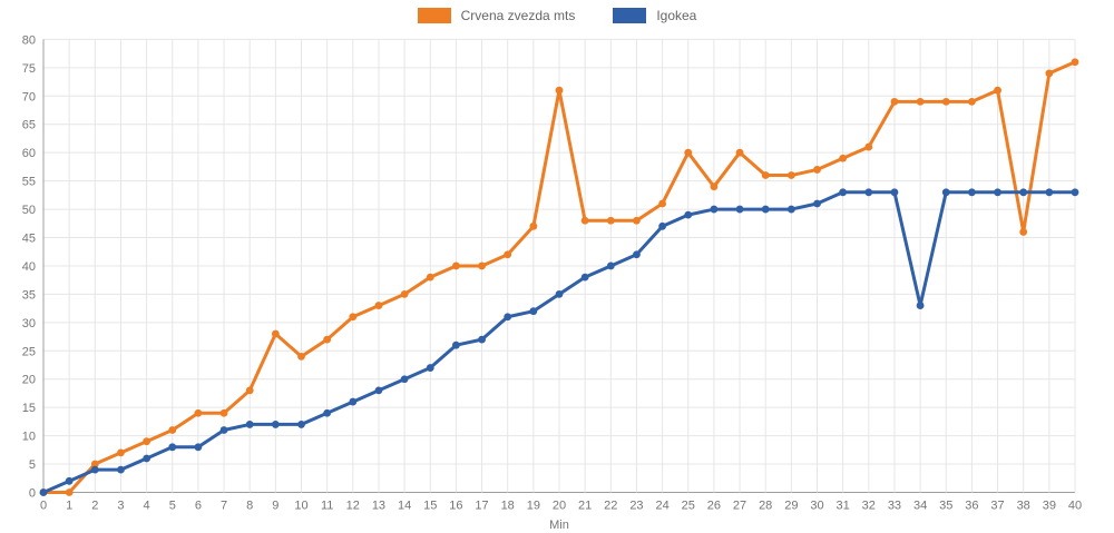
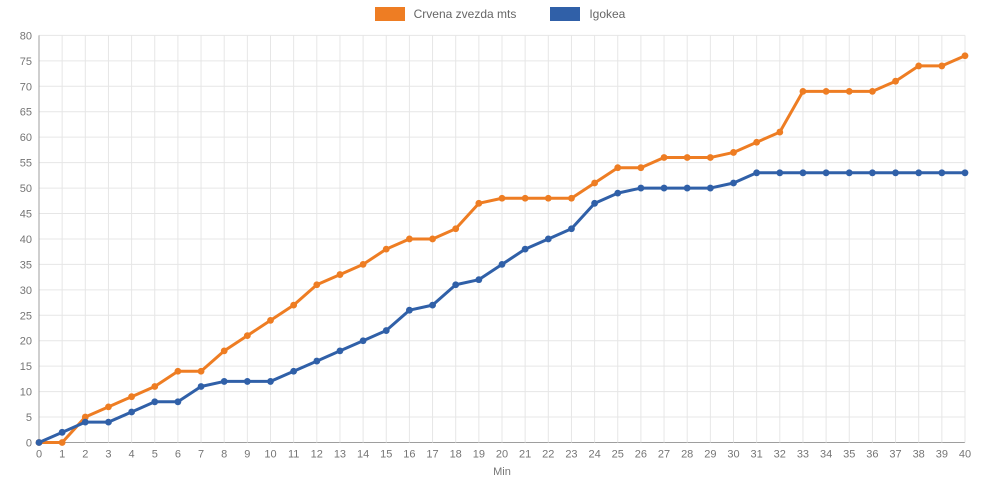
Crvena zvezda mts/9: 28 -> 21
Crvena zvezda mts/20: 71 -> 48
Crvena zvezda mts/25: 60 -> 54
Crvena zvezda mts/27: 60 -> 56
Igokea/34: 33 -> 53
Crvena zvezda mts/38: 46 -> 74
